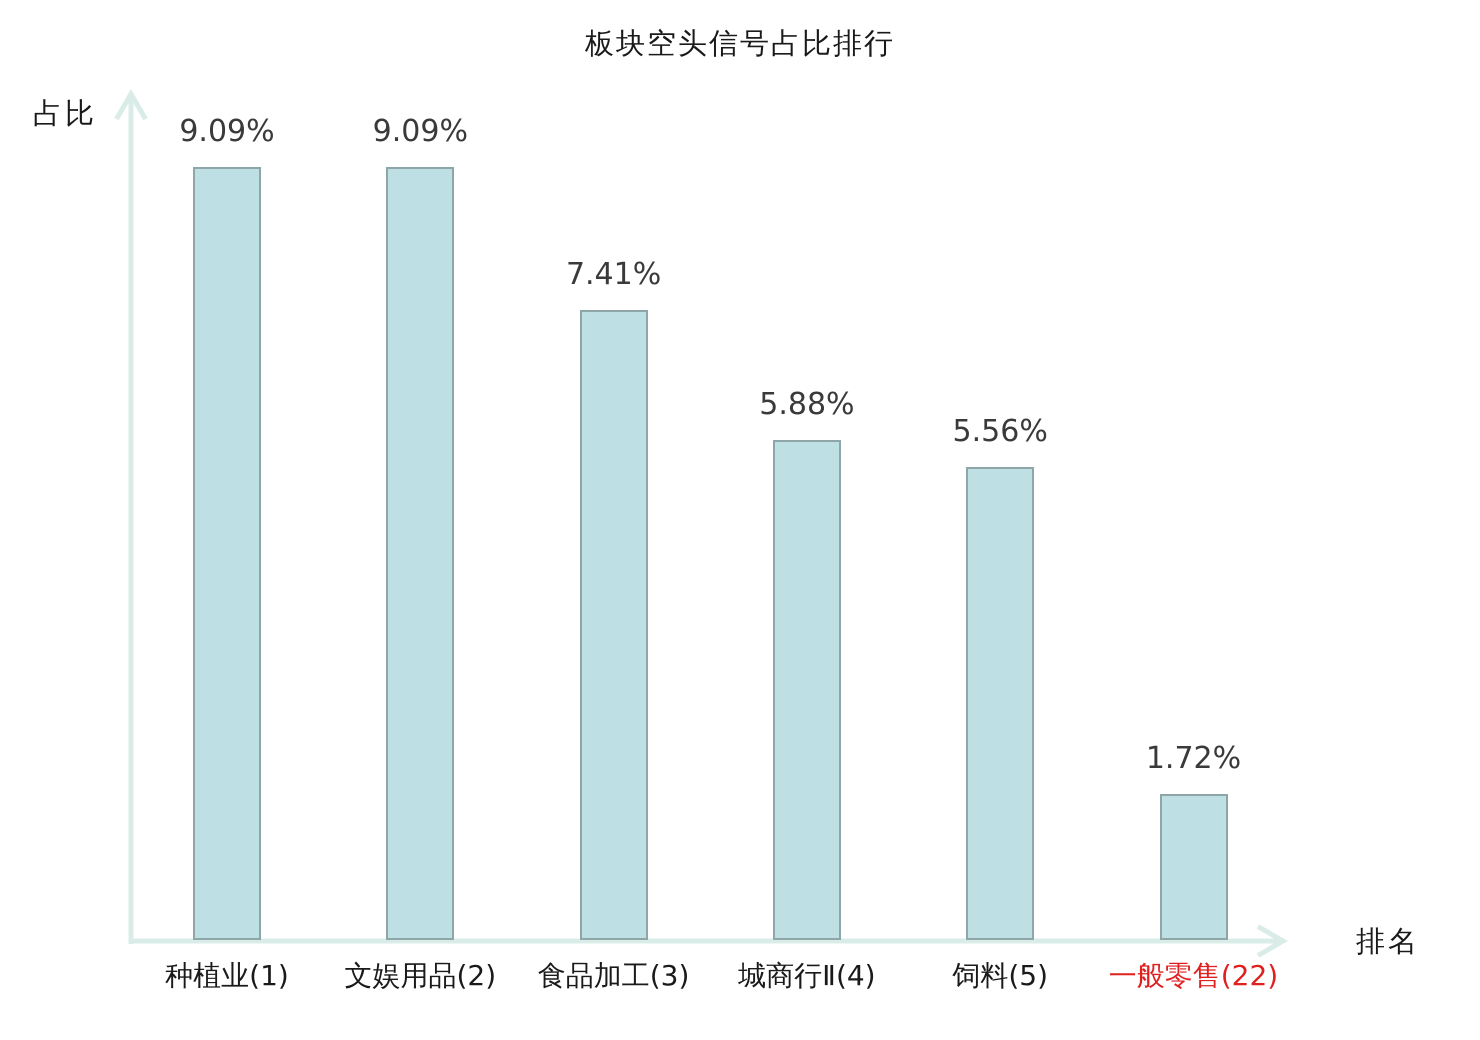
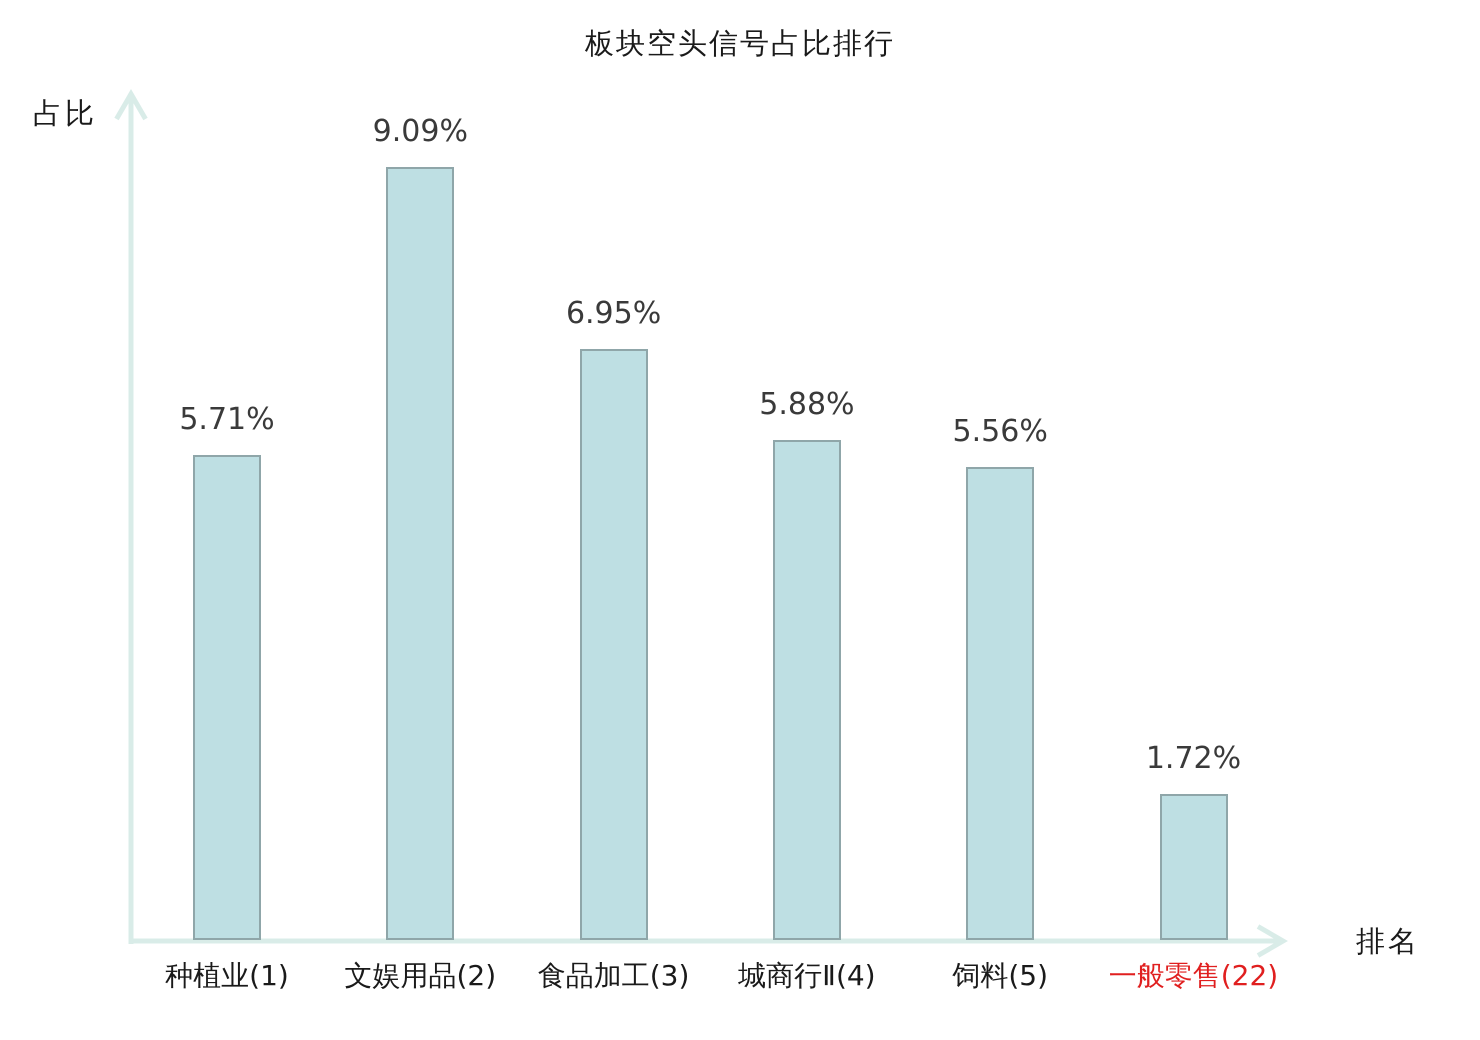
种植业(1): 9.09% -> 5.71%
食品加工(3): 7.41% -> 6.95%
